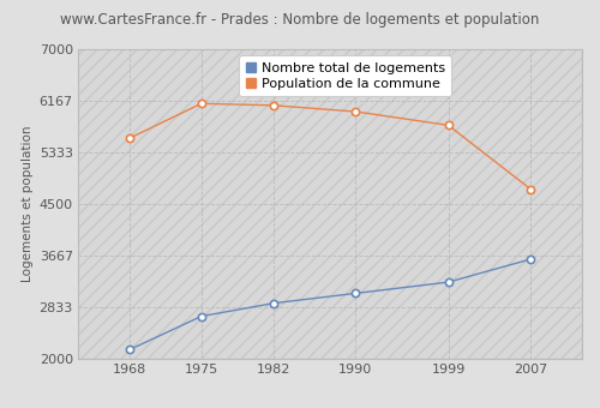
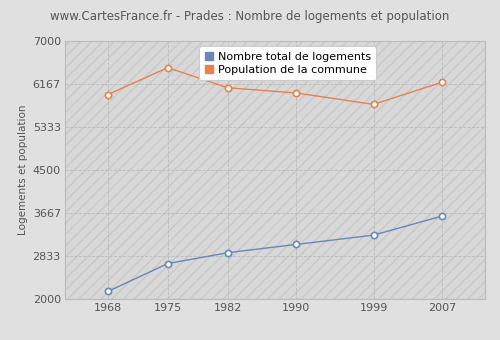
Population de la commune/1968: 5560 -> 5960
Population de la commune/1975: 6120 -> 6480
Population de la commune/2007: 4740 -> 6200
